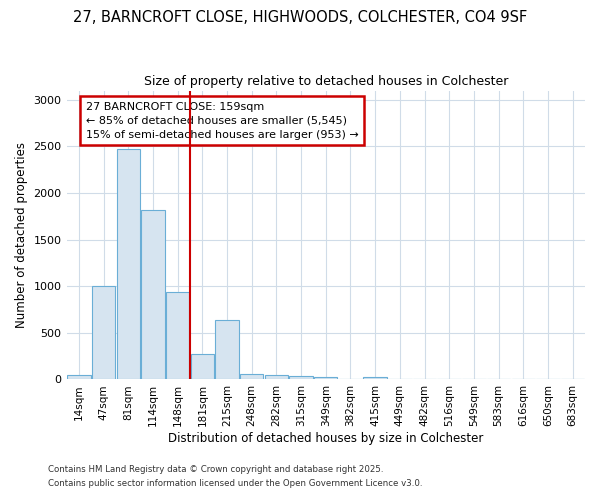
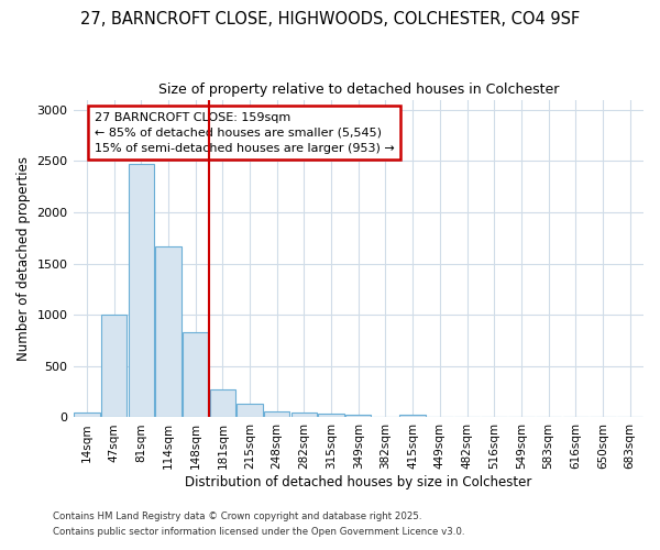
114sqm: 1820 -> 1660
148sqm: 940 -> 830
215sqm: 640 -> 130
